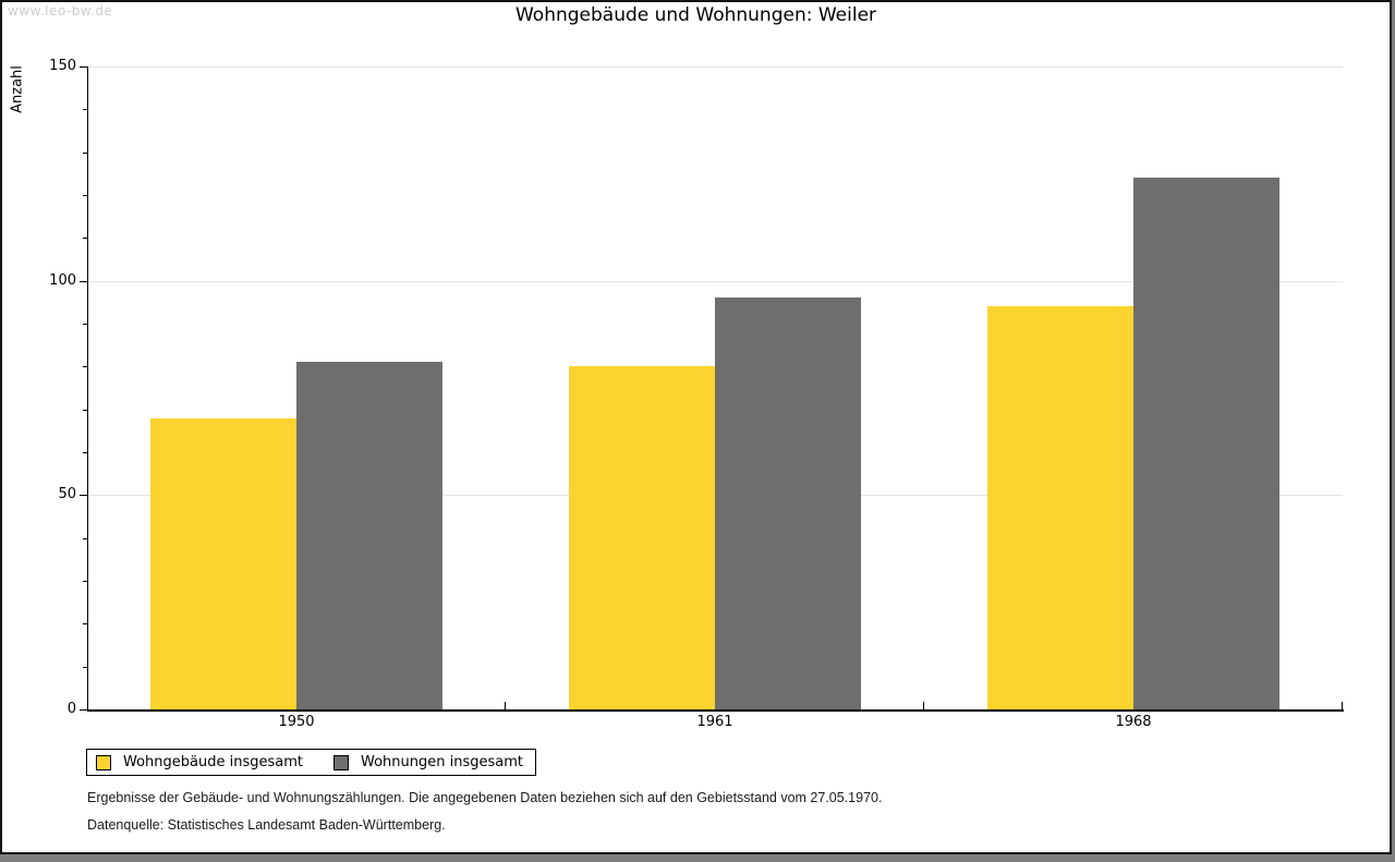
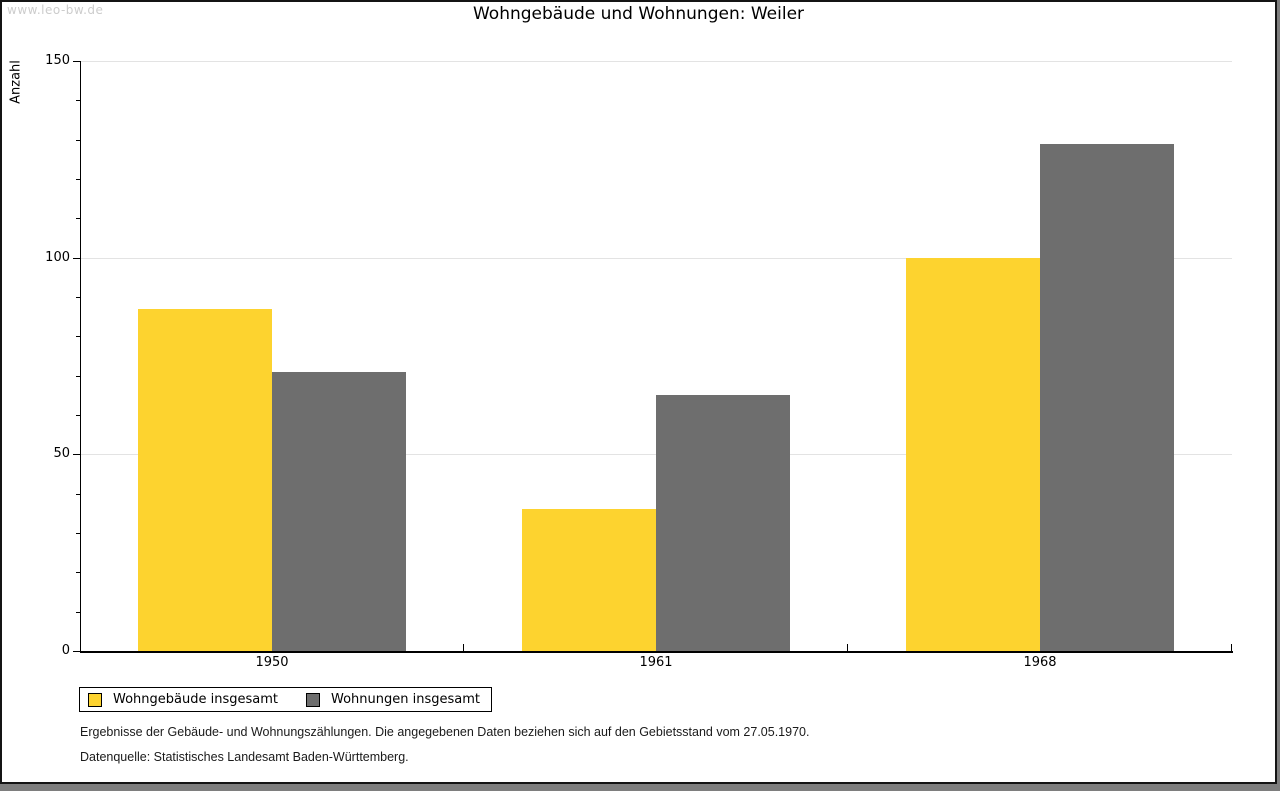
Wohngebäude insgesamt/1950: 68 -> 87
Wohnungen insgesamt/1950: 81 -> 71
Wohngebäude insgesamt/1961: 80 -> 36
Wohnungen insgesamt/1961: 96 -> 65
Wohngebäude insgesamt/1968: 94 -> 100
Wohnungen insgesamt/1968: 124 -> 129
